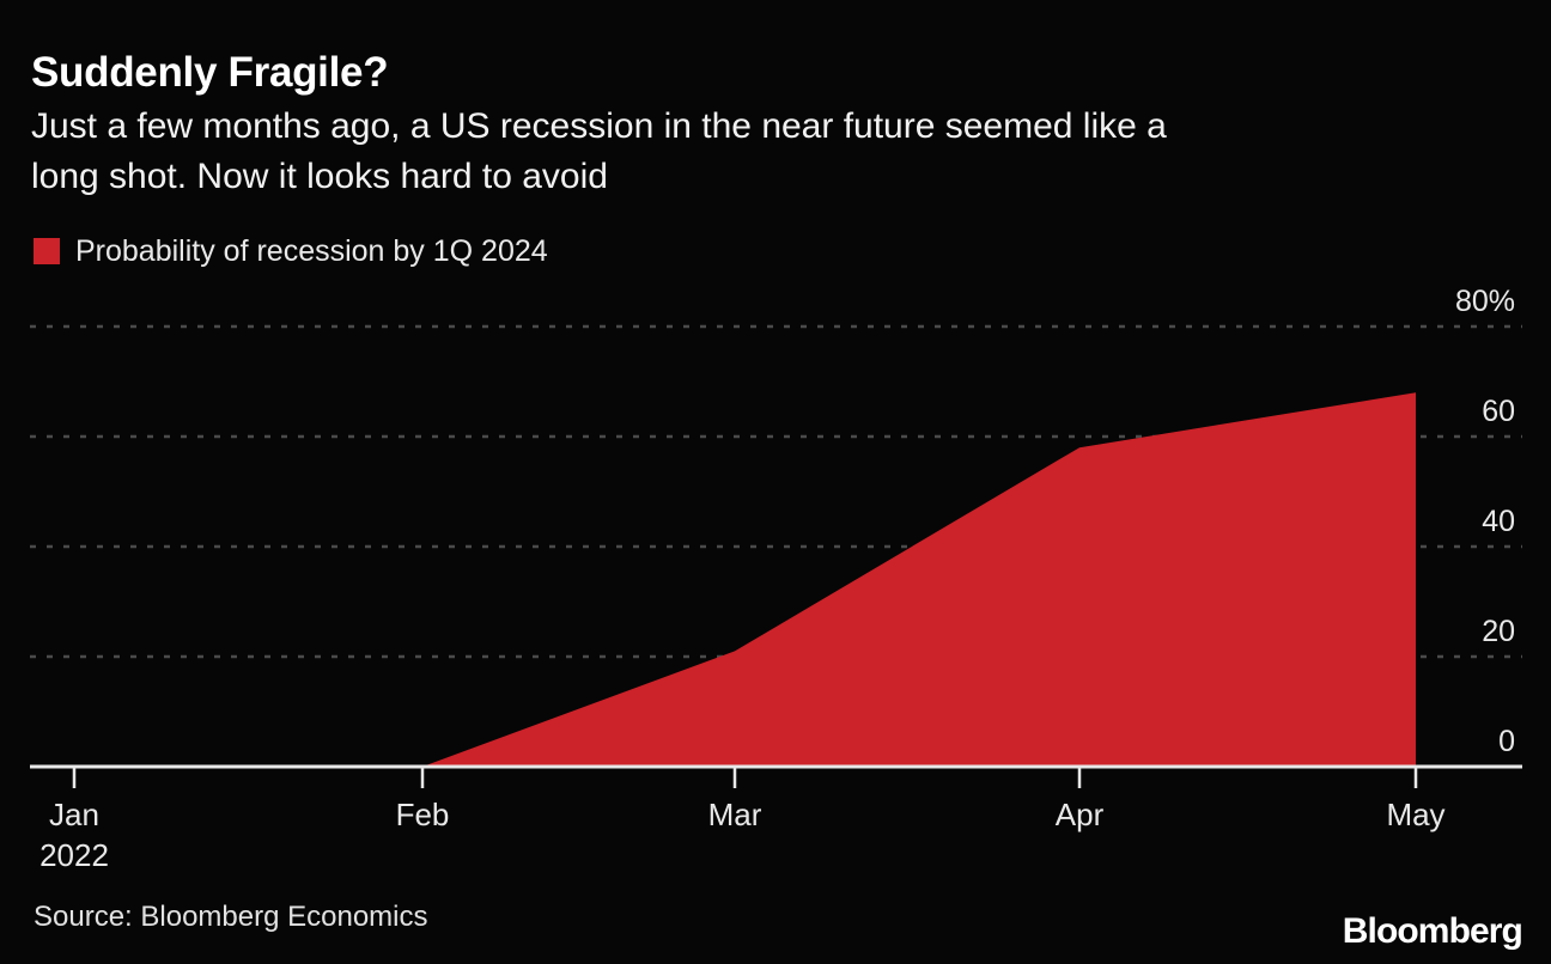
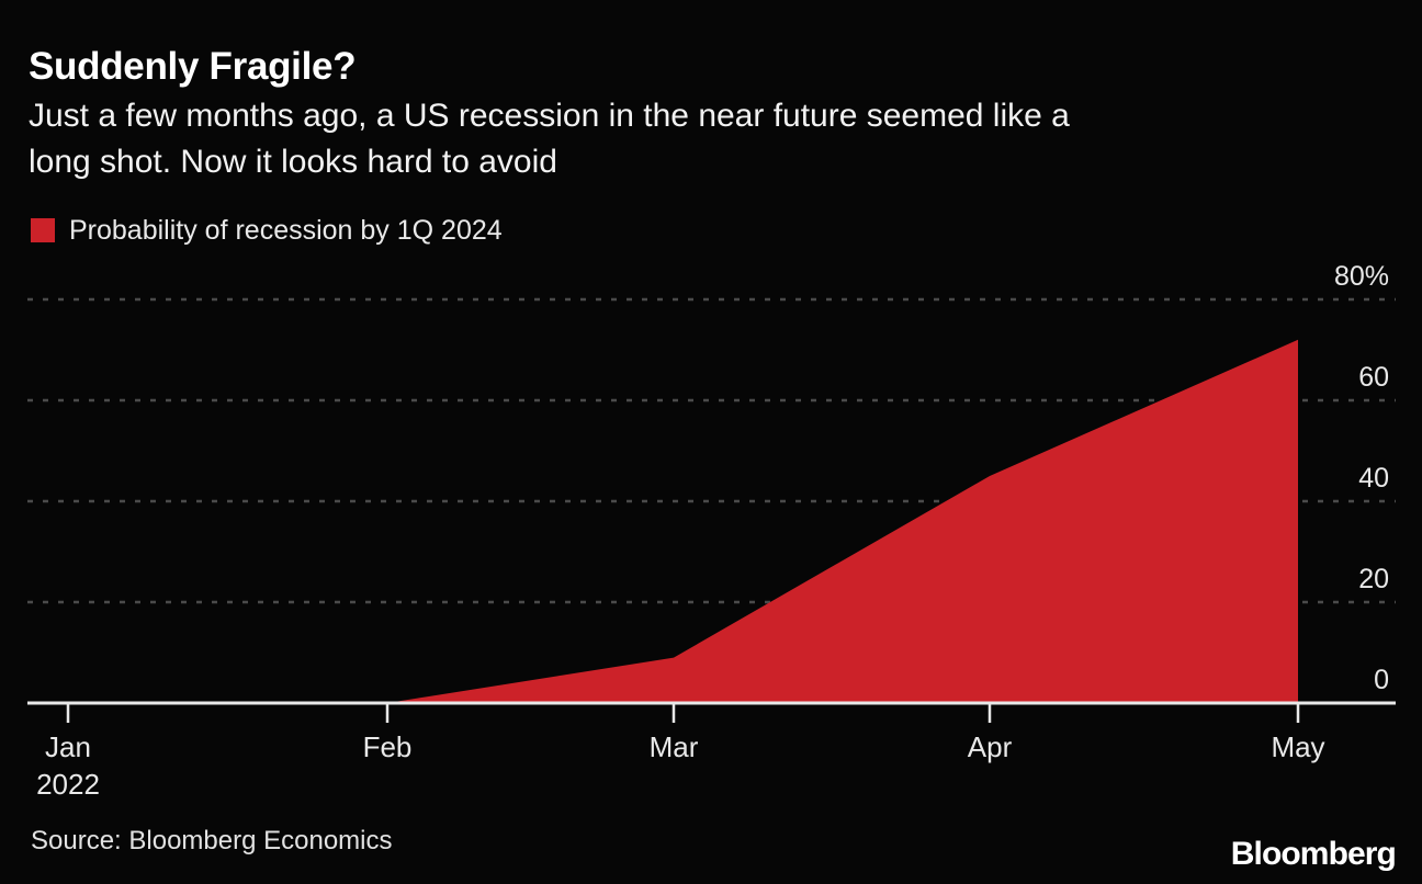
Mar: 21% -> 9%
Apr: 58% -> 45%
May: 68% -> 72%
